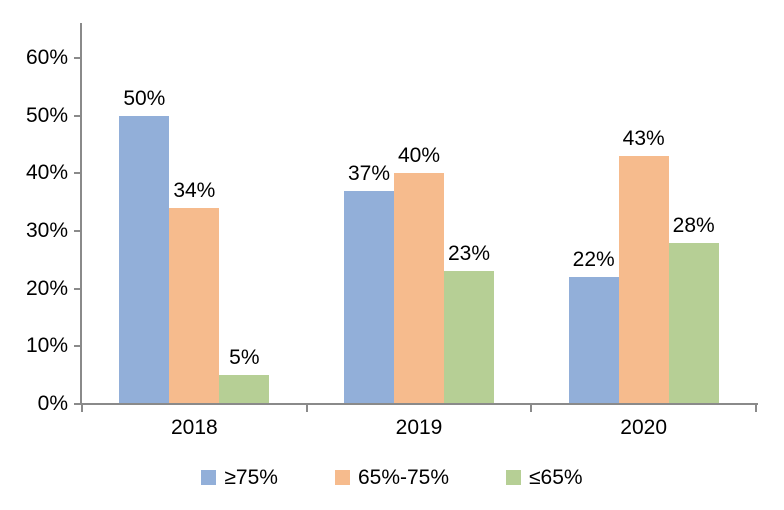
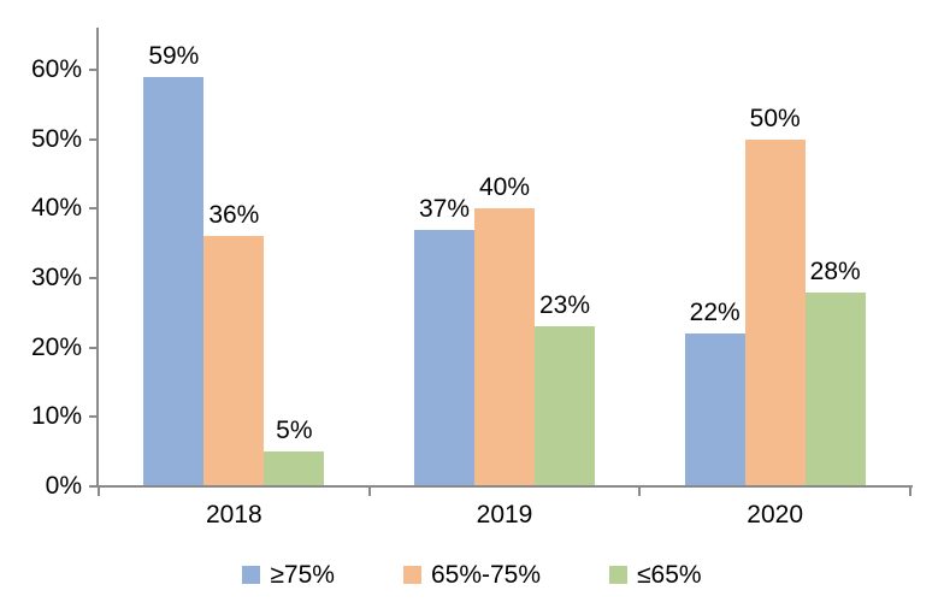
≥75%/2018: 50% -> 59%
65%-75%/2018: 34% -> 36%
65%-75%/2020: 43% -> 50%
